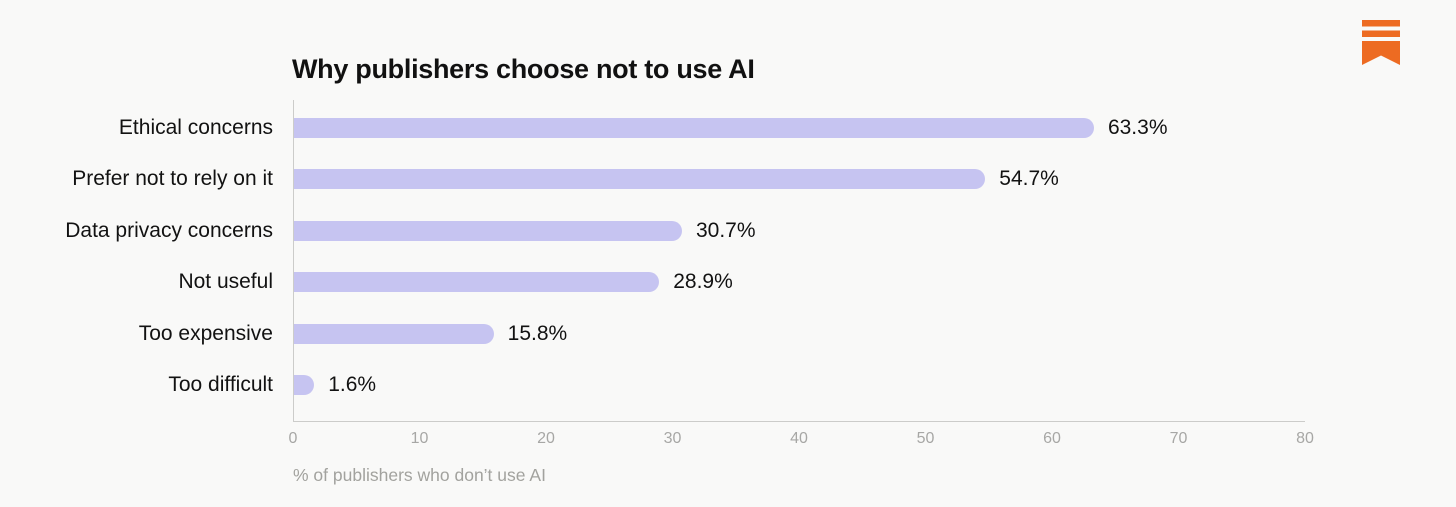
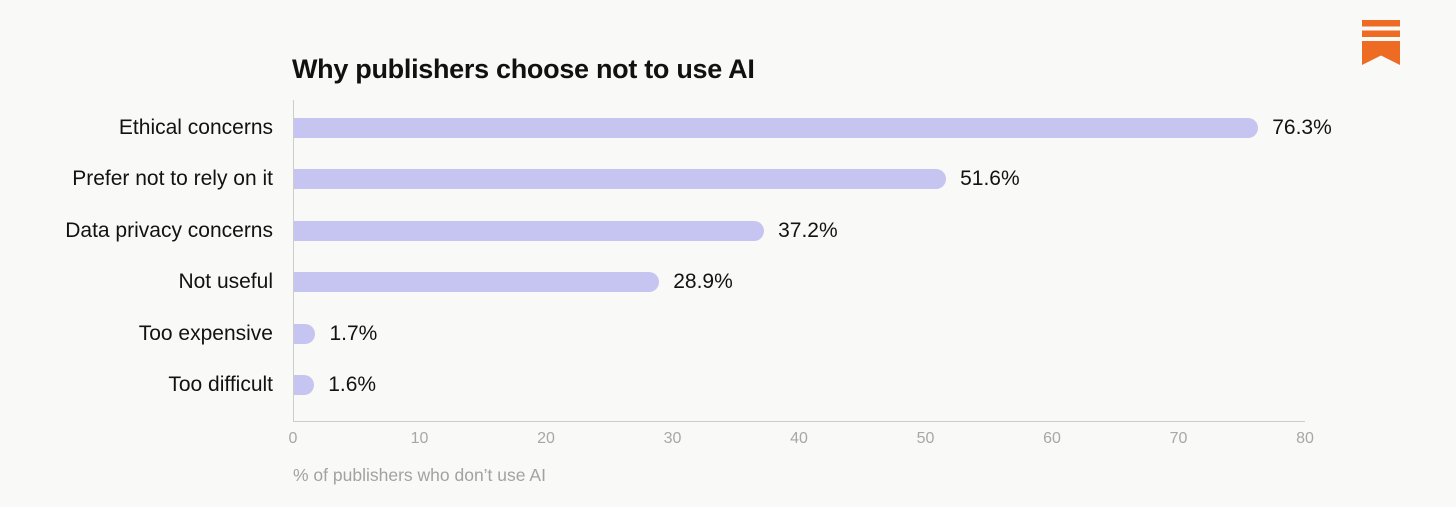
Ethical concerns: 63.3% -> 76.3%
Prefer not to rely on it: 54.7% -> 51.6%
Data privacy concerns: 30.7% -> 37.2%
Too expensive: 15.8% -> 1.7%
